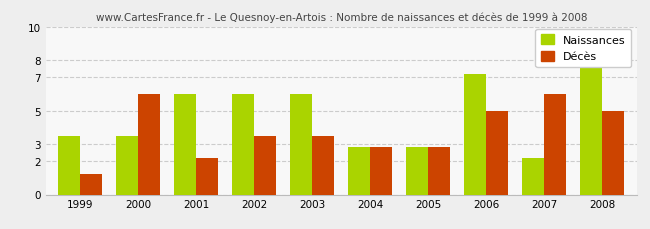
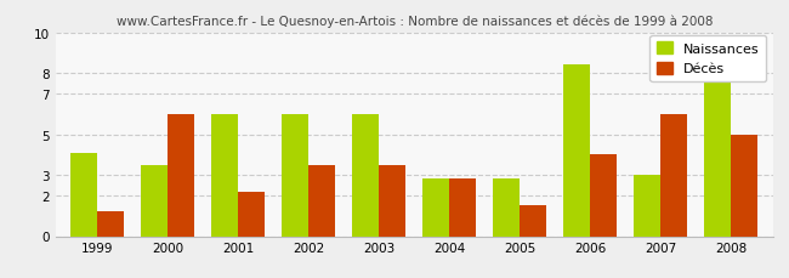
Naissances/1999: 3.5 -> 4.1
Décès/2005: 2.8 -> 1.5
Naissances/2006: 7.2 -> 8.4
Décès/2006: 5.0 -> 4.0
Naissances/2007: 2.2 -> 3.0
